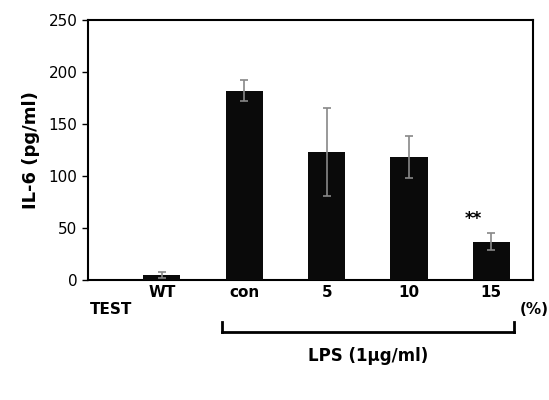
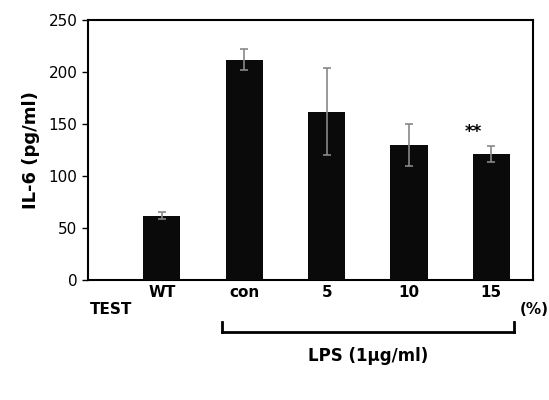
WT: 5 -> 62
con: 182 -> 212
5: 123 -> 162
10: 118 -> 130
15: 37 -> 121
